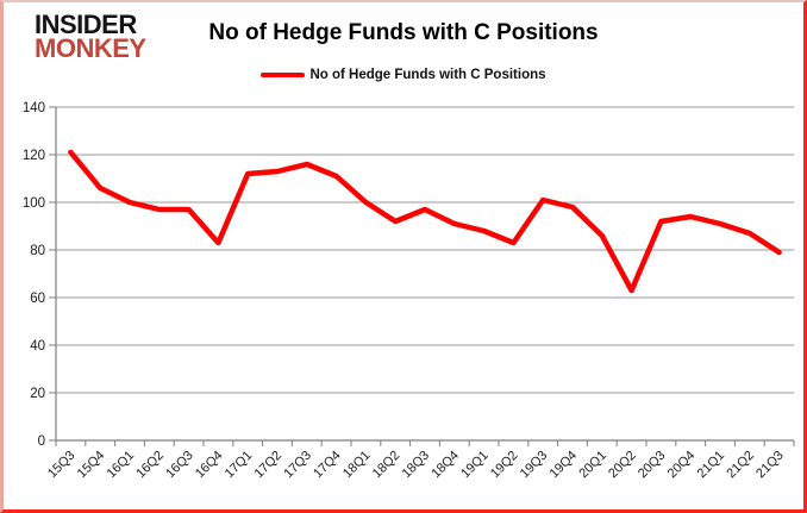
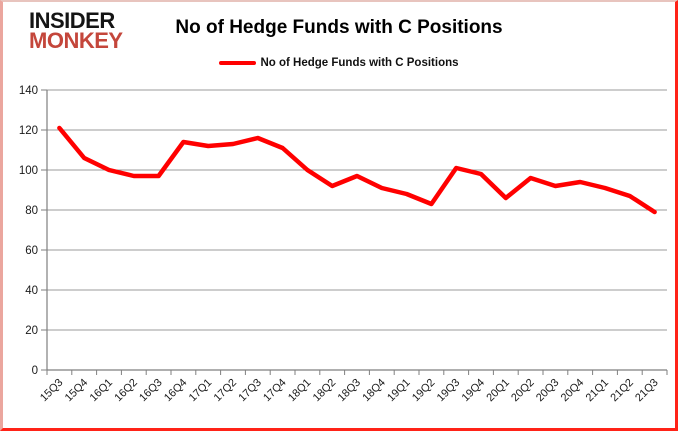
16Q4: 83 -> 114
20Q2: 63 -> 96
